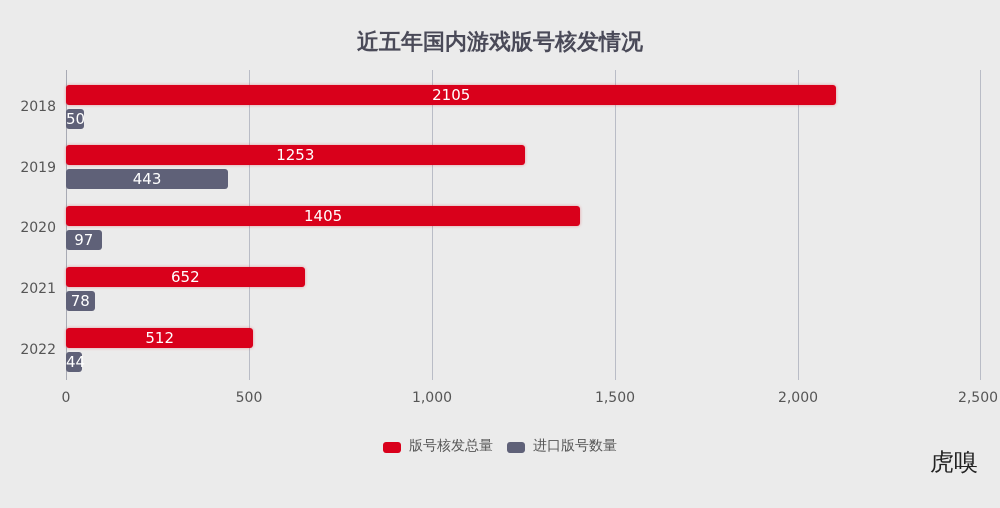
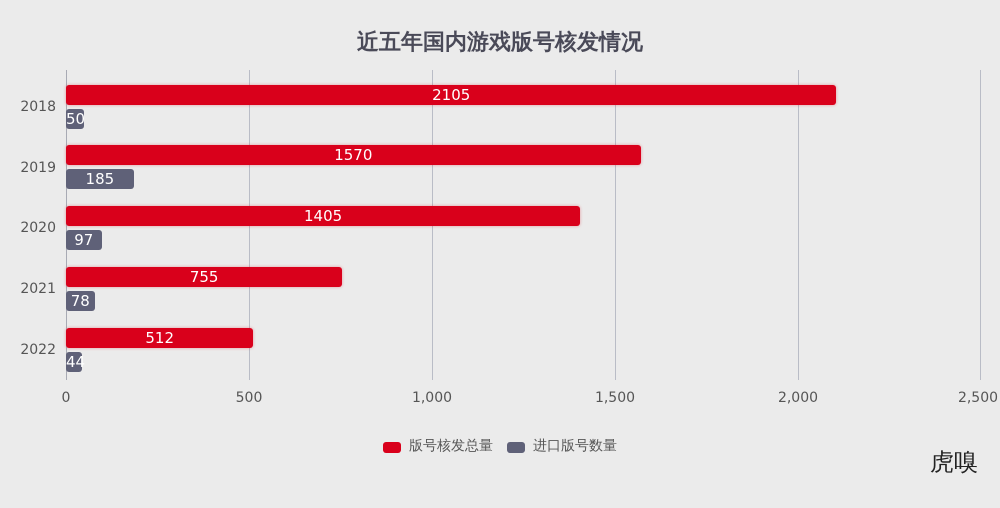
版号核发总量/2019: 1253 -> 1570
进口版号数量/2019: 443 -> 185
版号核发总量/2021: 652 -> 755
